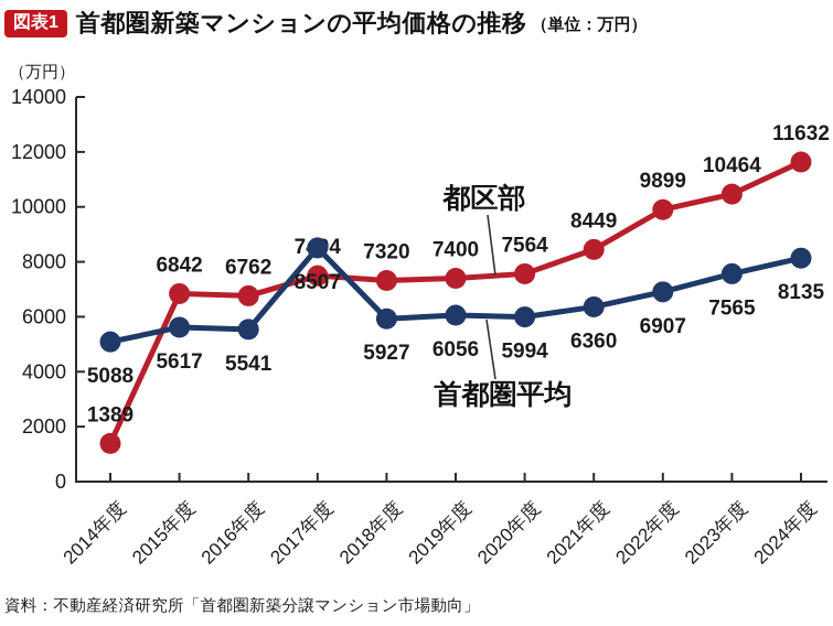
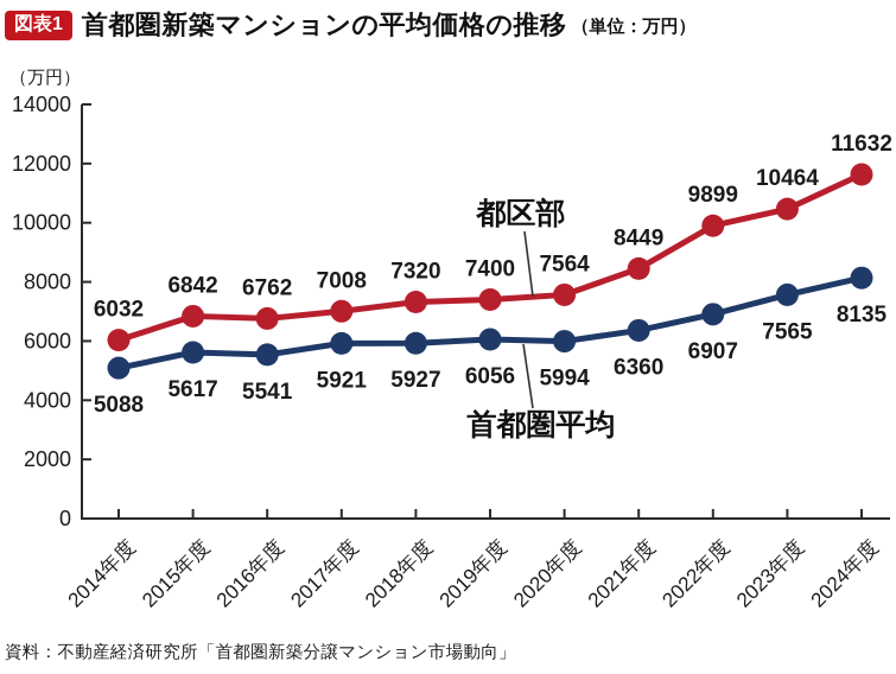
都区部/2014年度: 1389 -> 6032
都区部/2017年度: 7494 -> 7008
首都圏平均/2017年度: 8507 -> 5921
